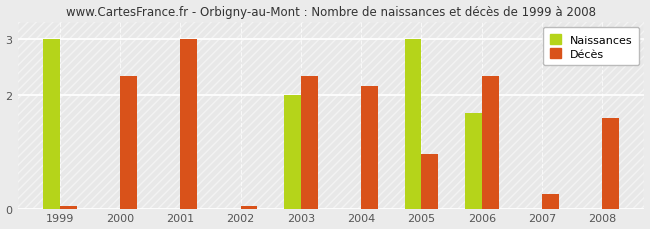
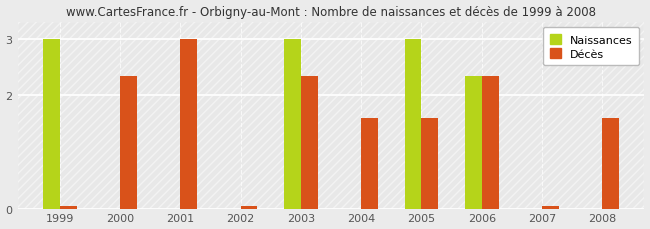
Naissances/2003: 2.00 -> 3.00
Décès/2004: 2.16 -> 1.60
Décès/2005: 0.96 -> 1.60
Naissances/2006: 1.68 -> 2.33
Décès/2007: 0.26 -> 0.05
